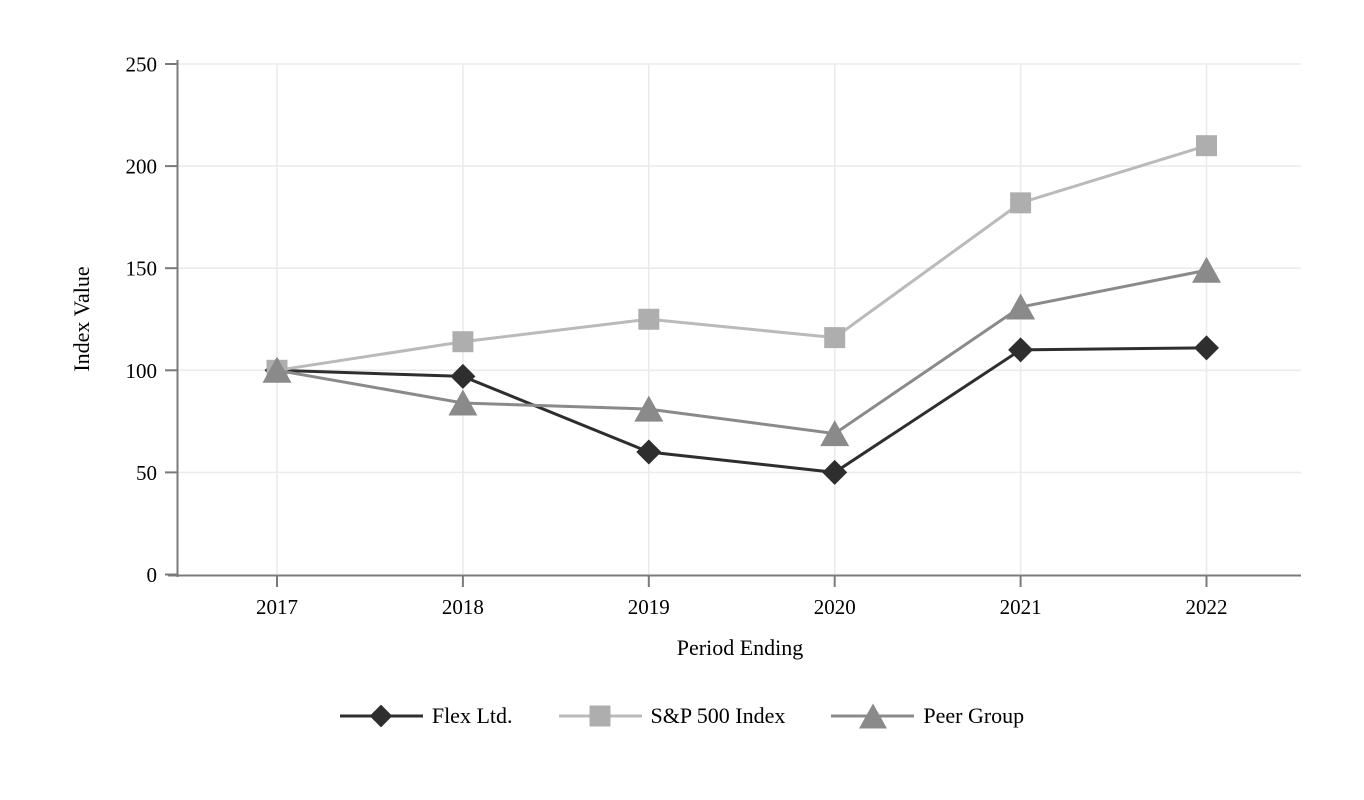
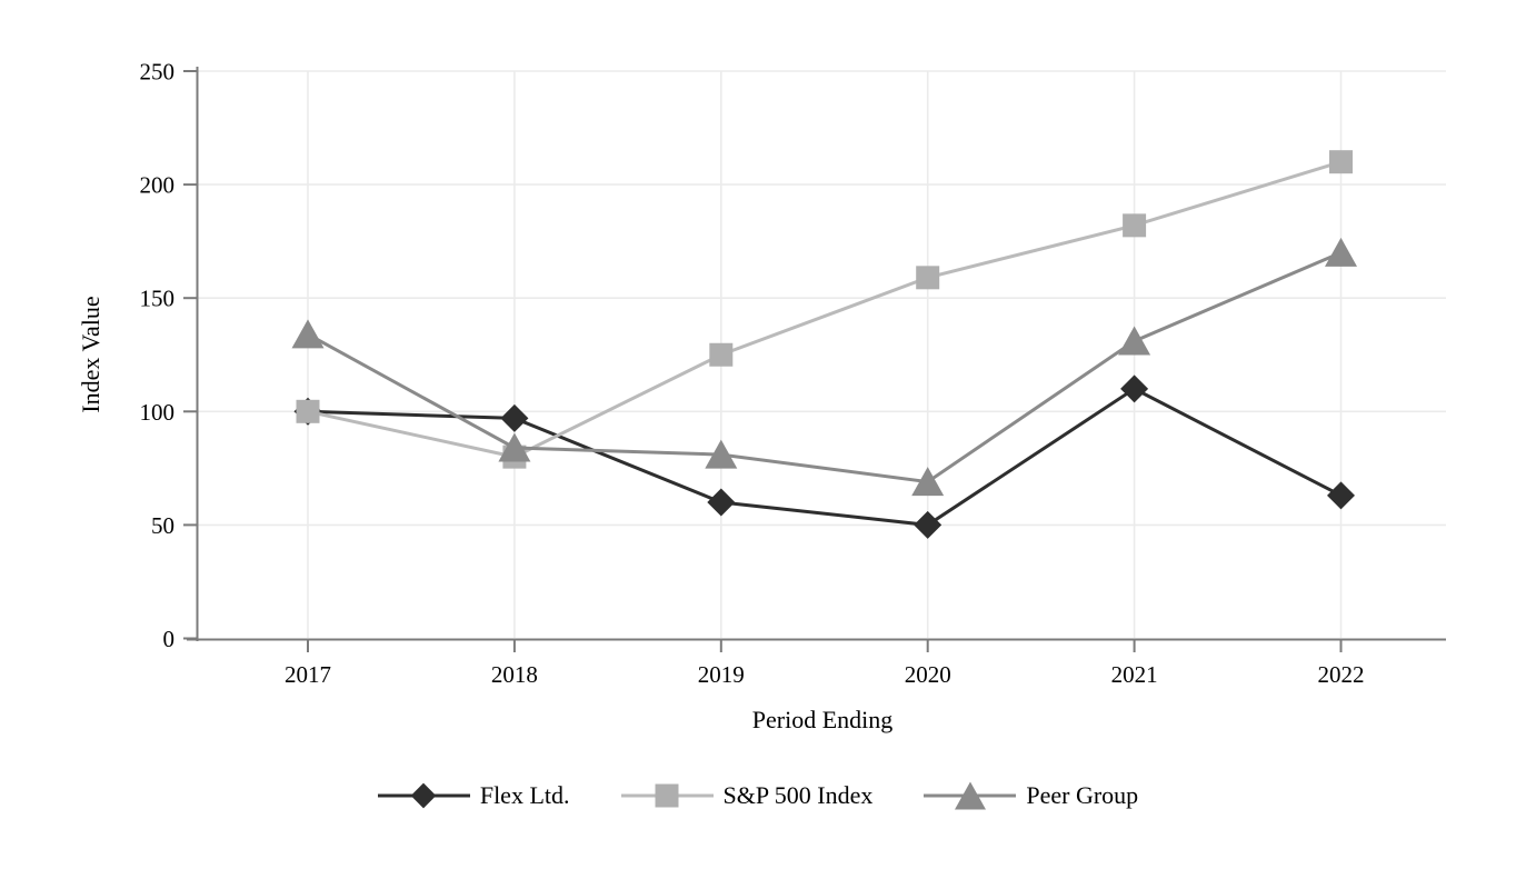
Peer Group/2017: 100 -> 134
S&P 500 Index/2018: 114 -> 80
S&P 500 Index/2020: 116 -> 159
Flex Ltd./2022: 111 -> 63
Peer Group/2022: 149 -> 170
